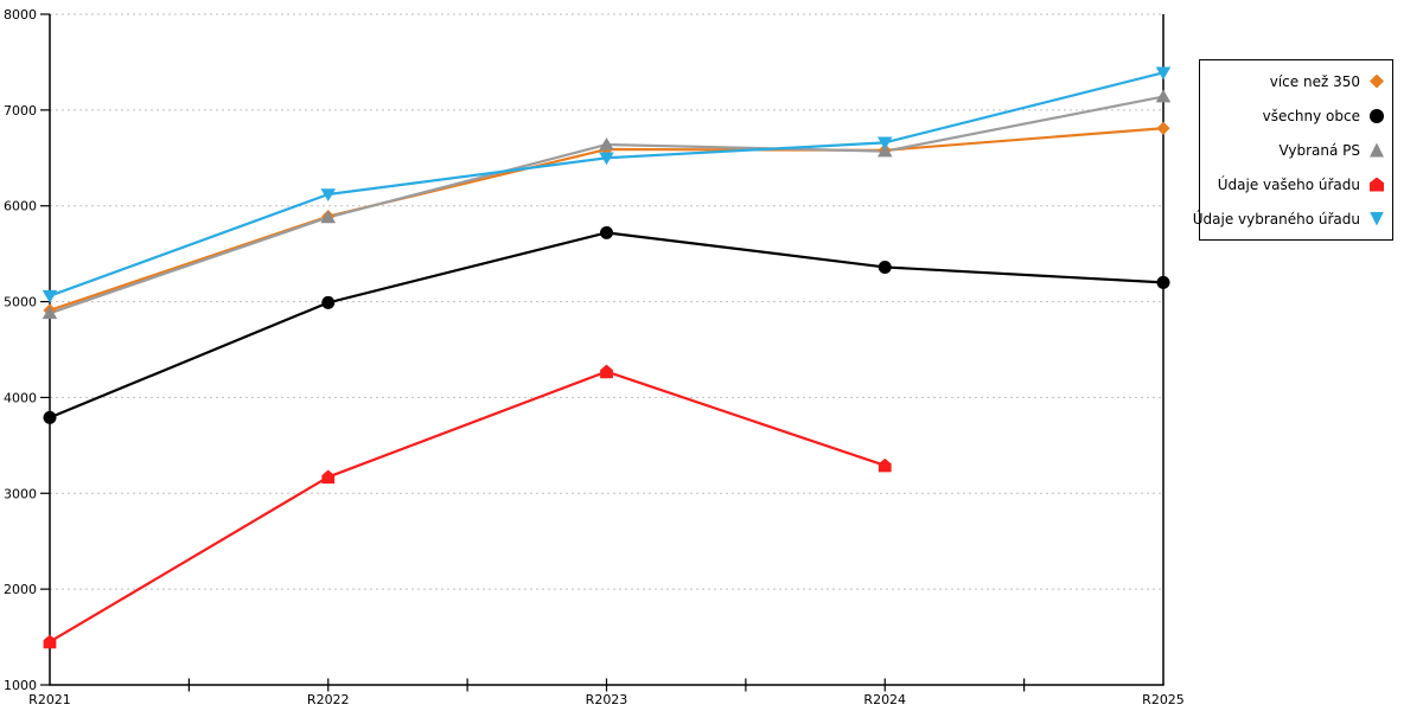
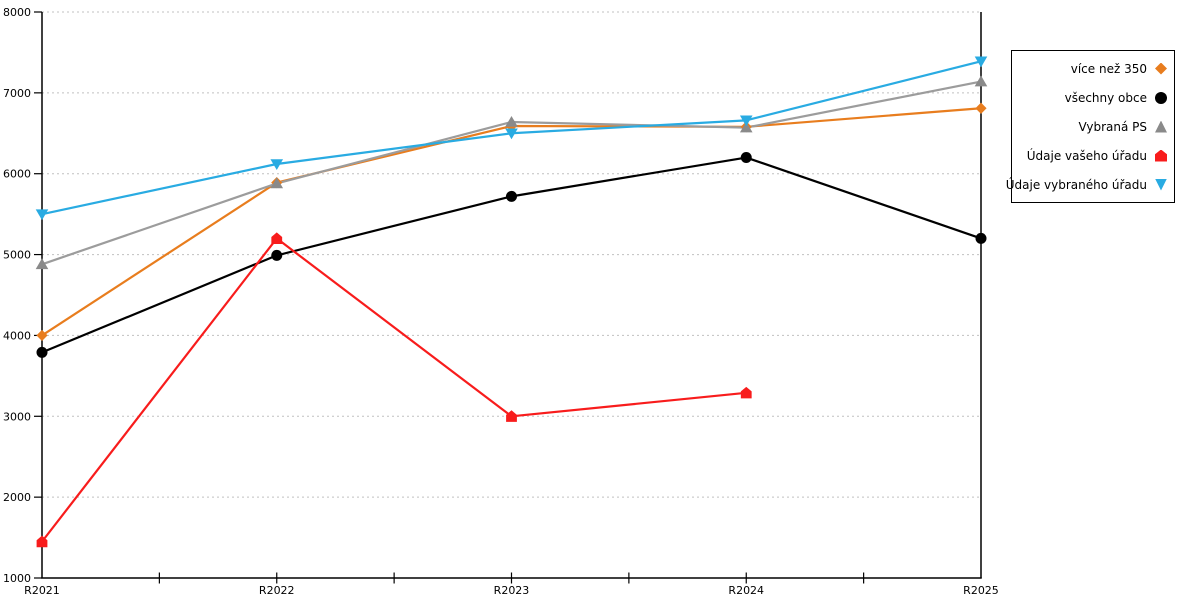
více než 350/R2021: 4900 -> 4000
Údaje vybraného úřadu/R2021: 5100 -> 5500
Údaje vašeho úřadu/R2022: 3200 -> 5200
Údaje vašeho úřadu/R2023: 4300 -> 3000
všechny obce/R2024: 5400 -> 6200
